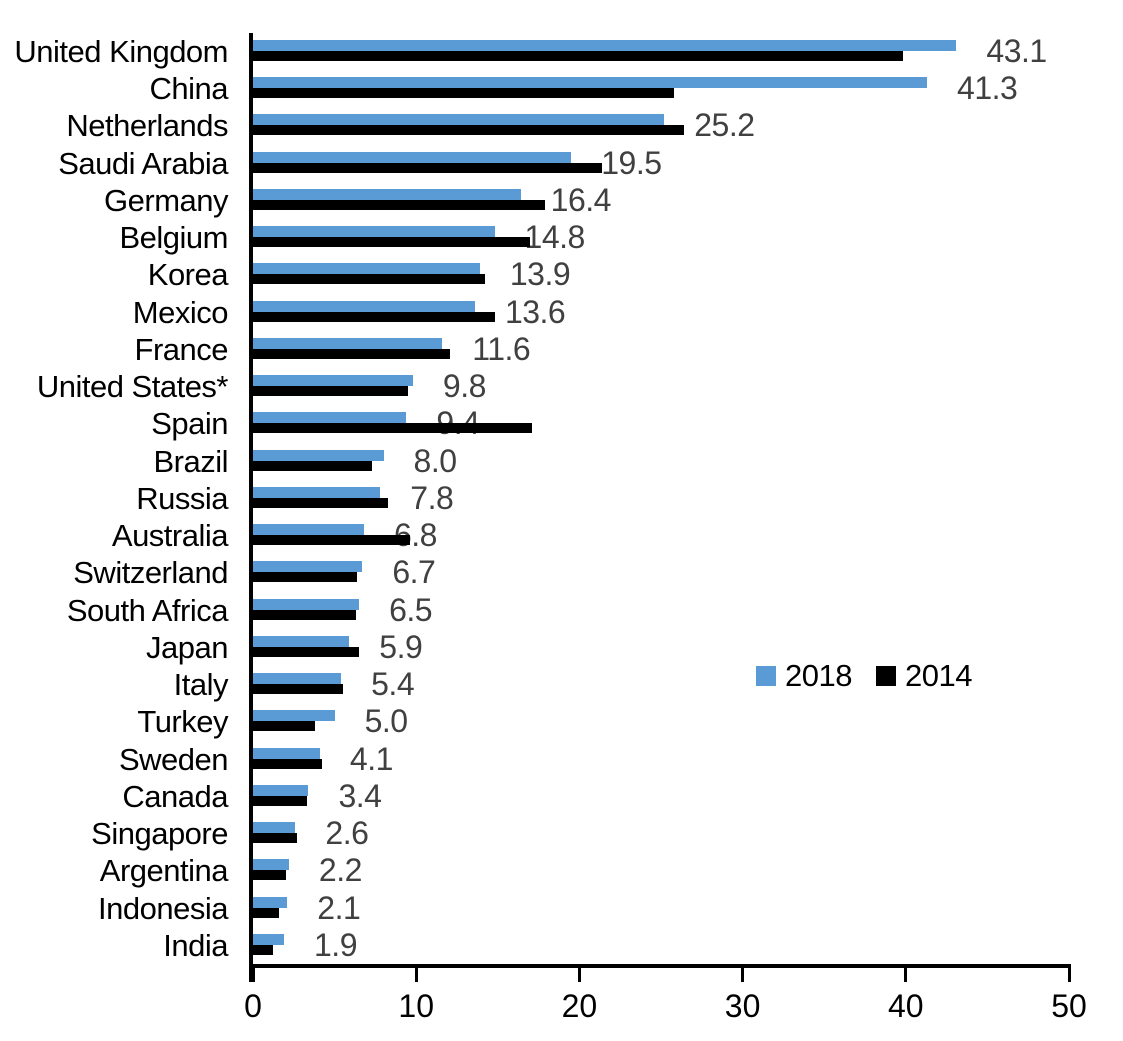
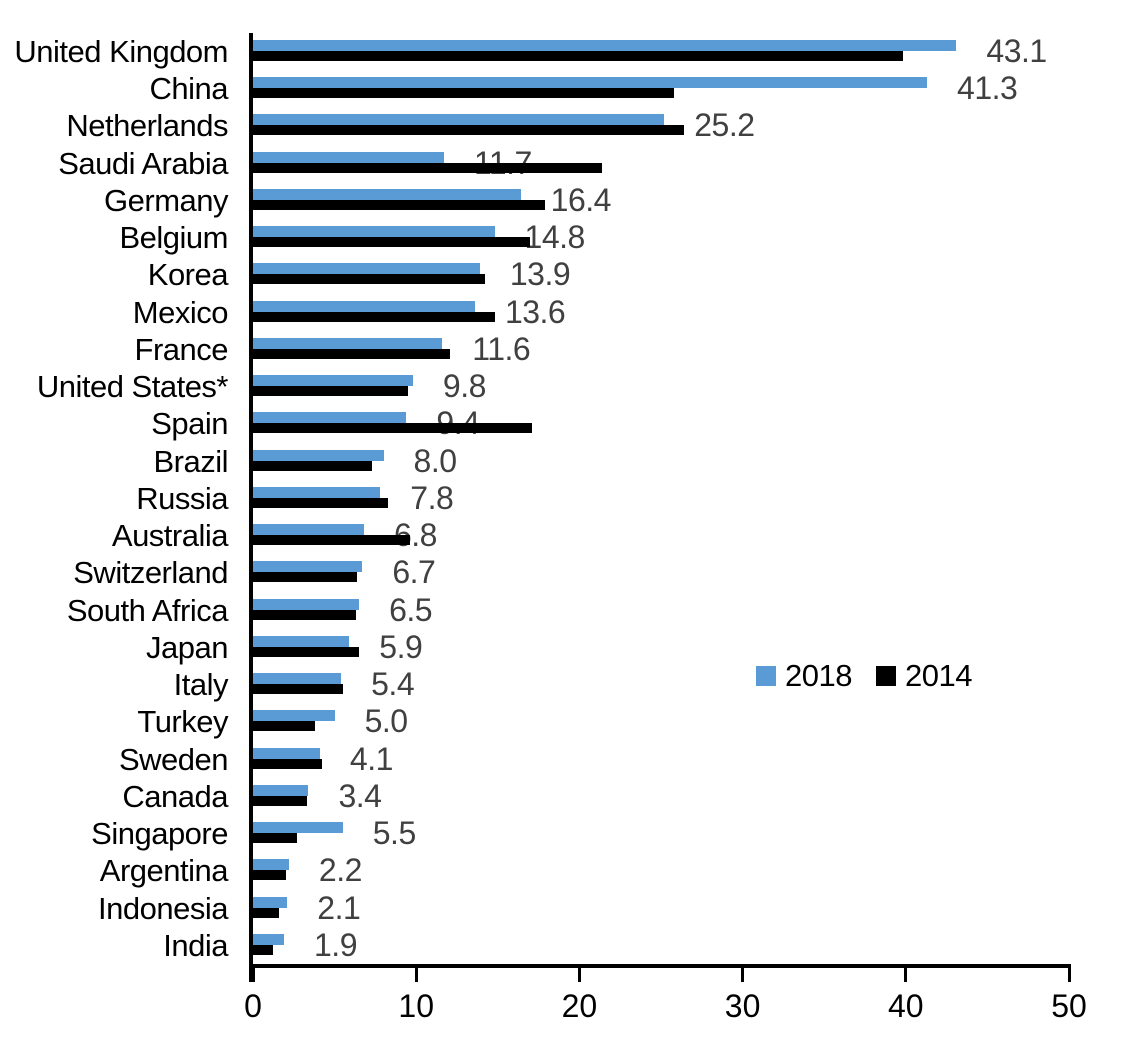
2018/Saudi Arabia: 19.5 -> 11.7
2018/Singapore: 2.6 -> 5.5
